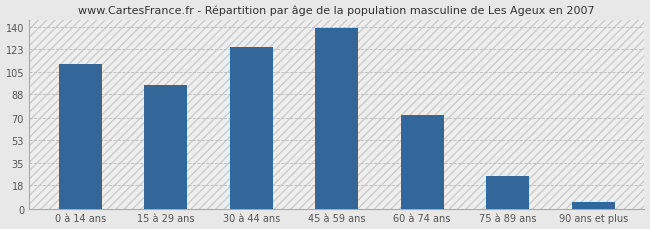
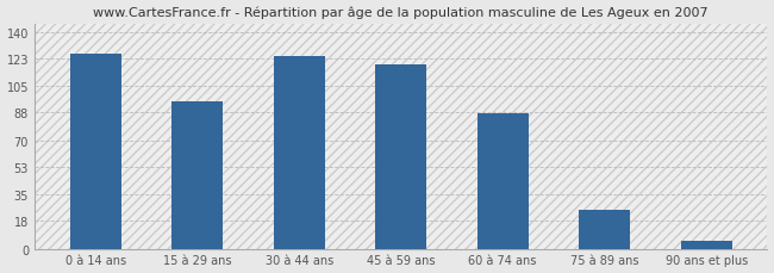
0 à 14 ans: 111 -> 126
45 à 59 ans: 139 -> 119
60 à 74 ans: 72 -> 87
